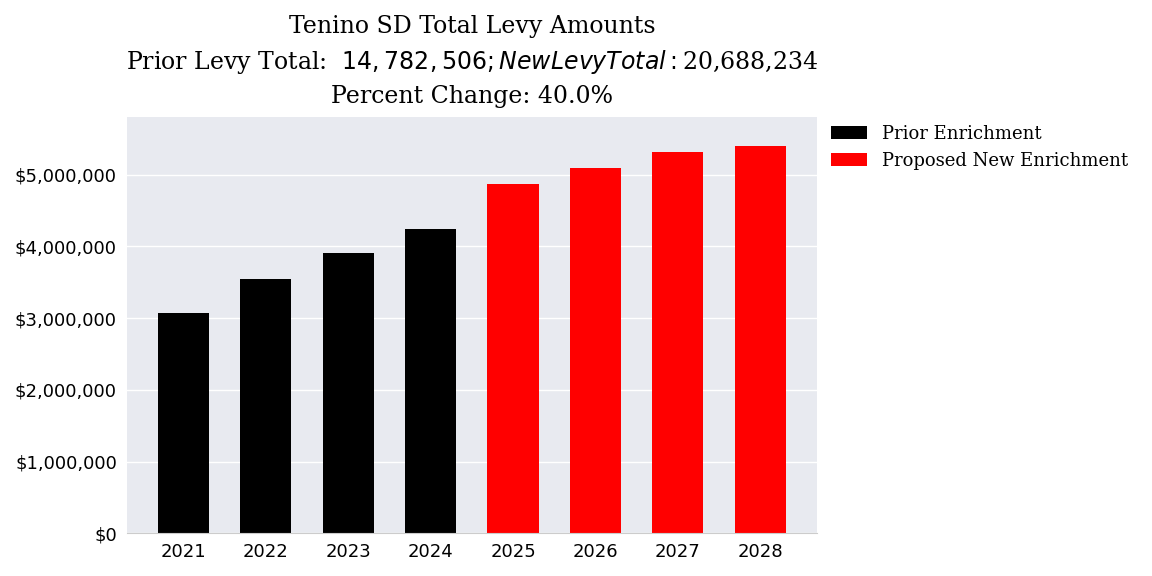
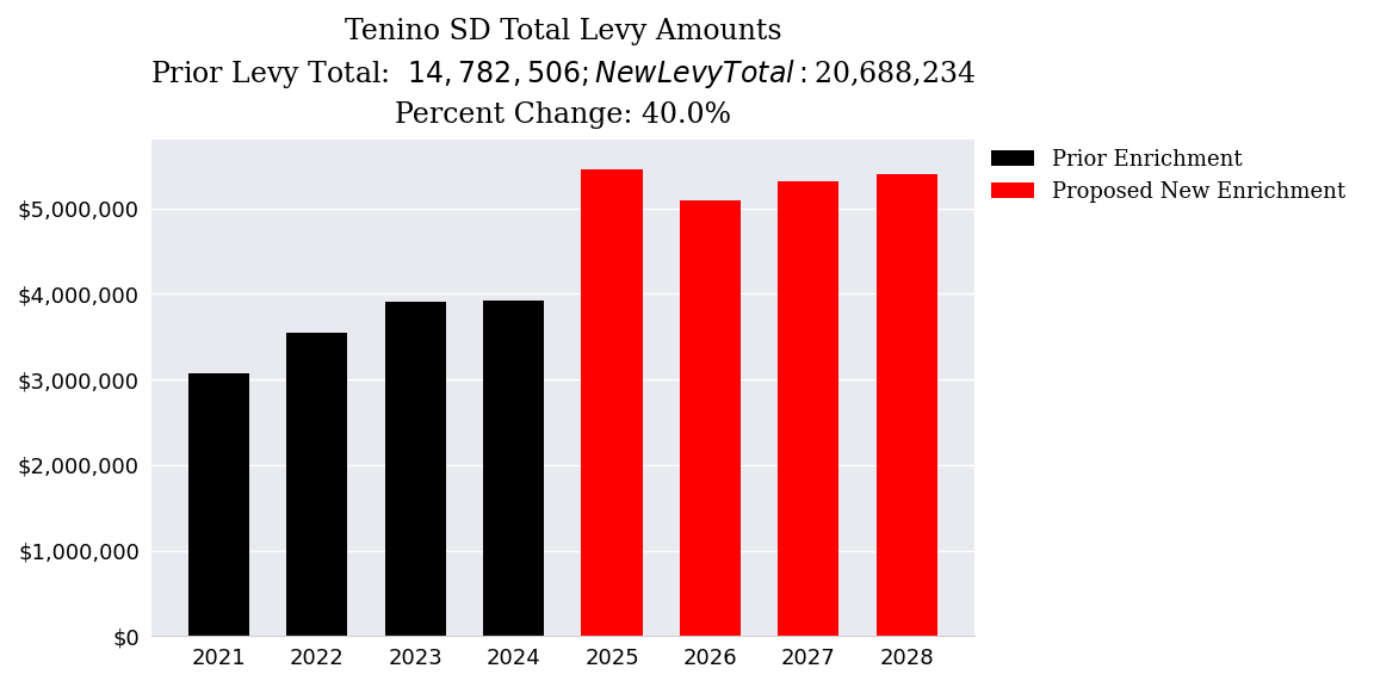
2024: $4,250,000 -> $3,920,000
2025: $4,870,000 -> $5,460,000
